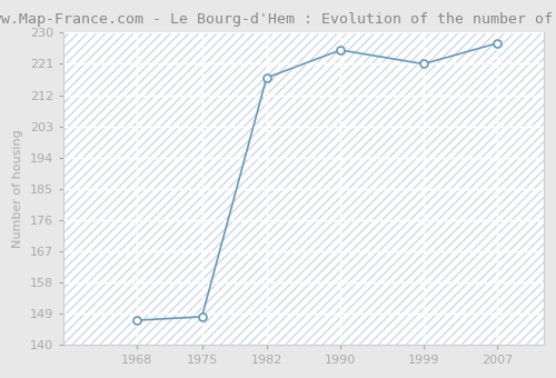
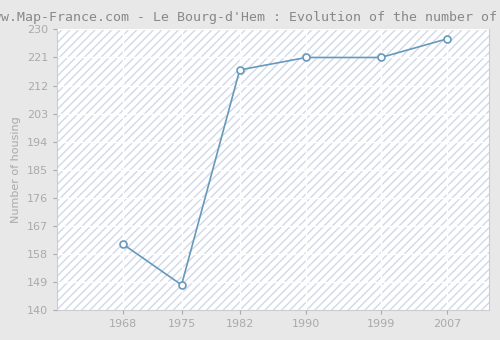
1968: 147 -> 161
1990: 225 -> 221
